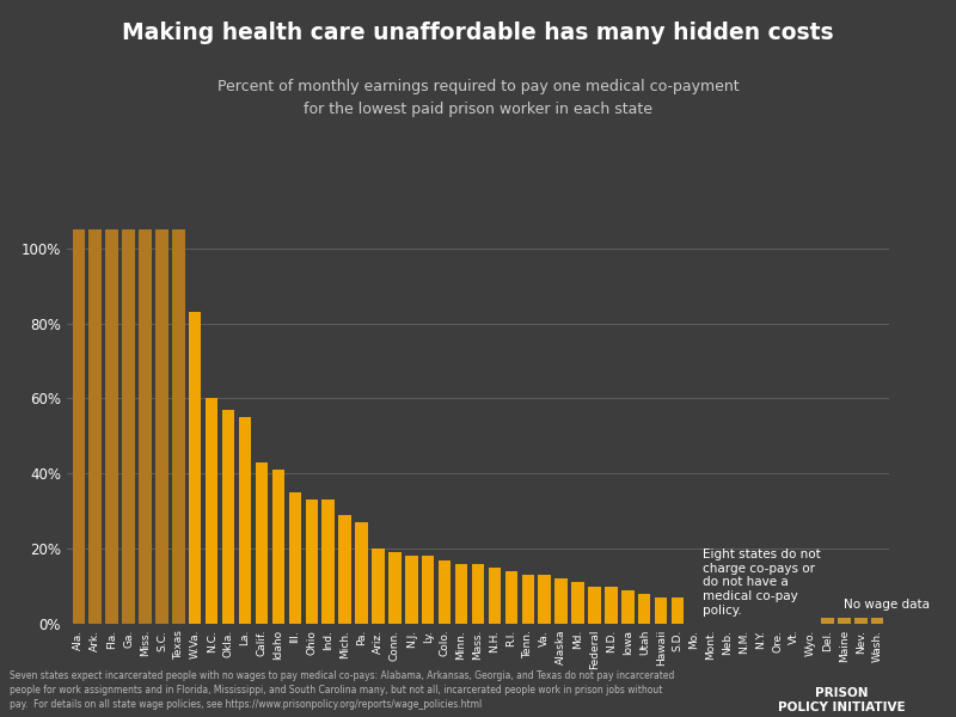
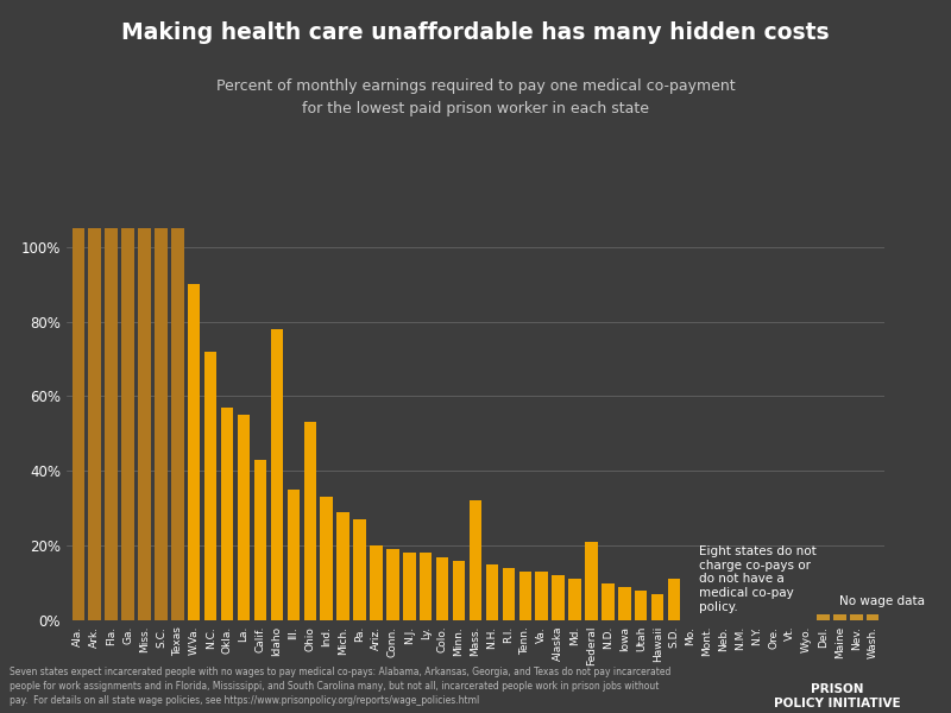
W.Va.: 83.0% -> 90.0%
N.C.: 60.0% -> 72.0%
Idaho: 41.0% -> 78.0%
Ohio: 33.0% -> 53.0%
Mass.: 16.0% -> 32.0%
Federal: 10.0% -> 21.0%
S.D.: 7.0% -> 11.0%
